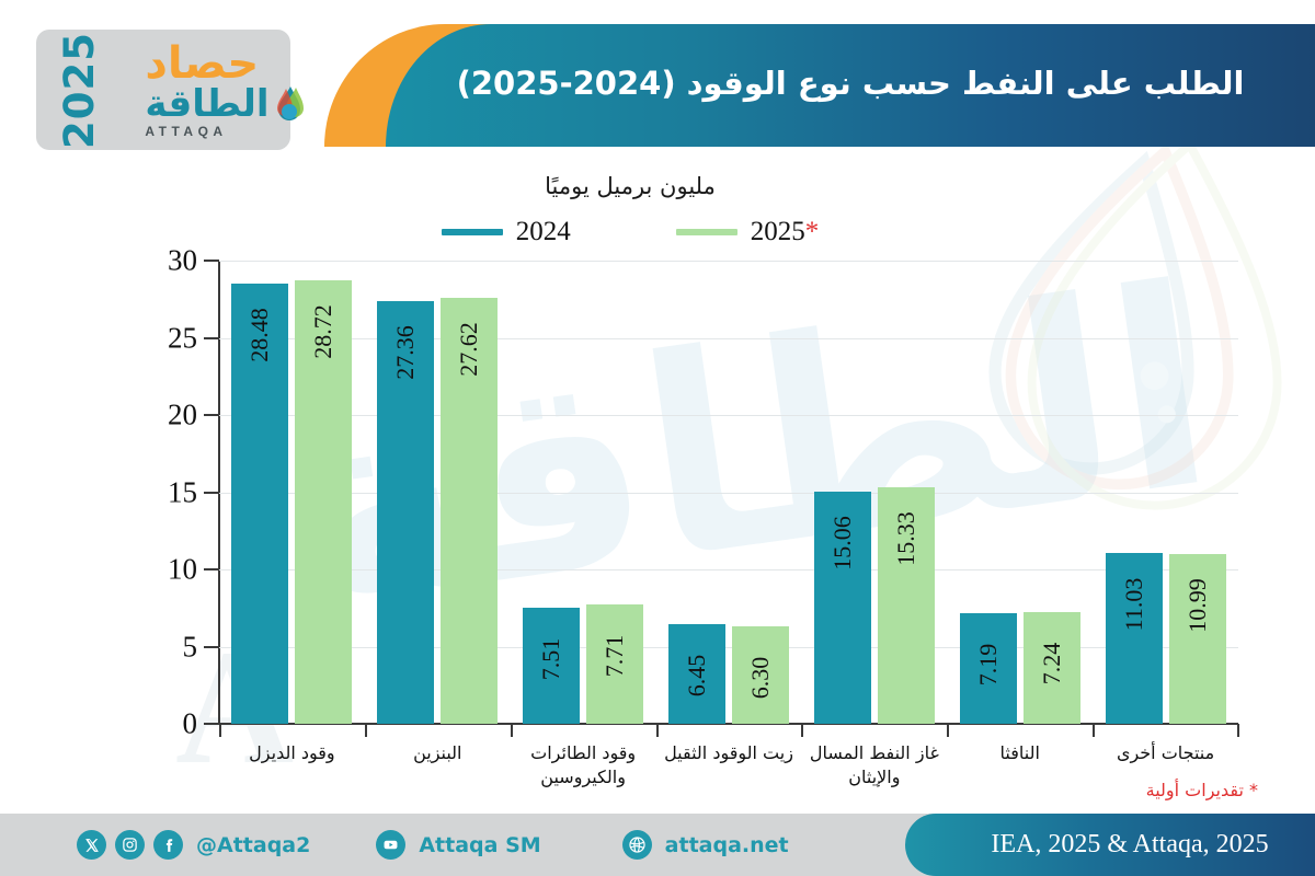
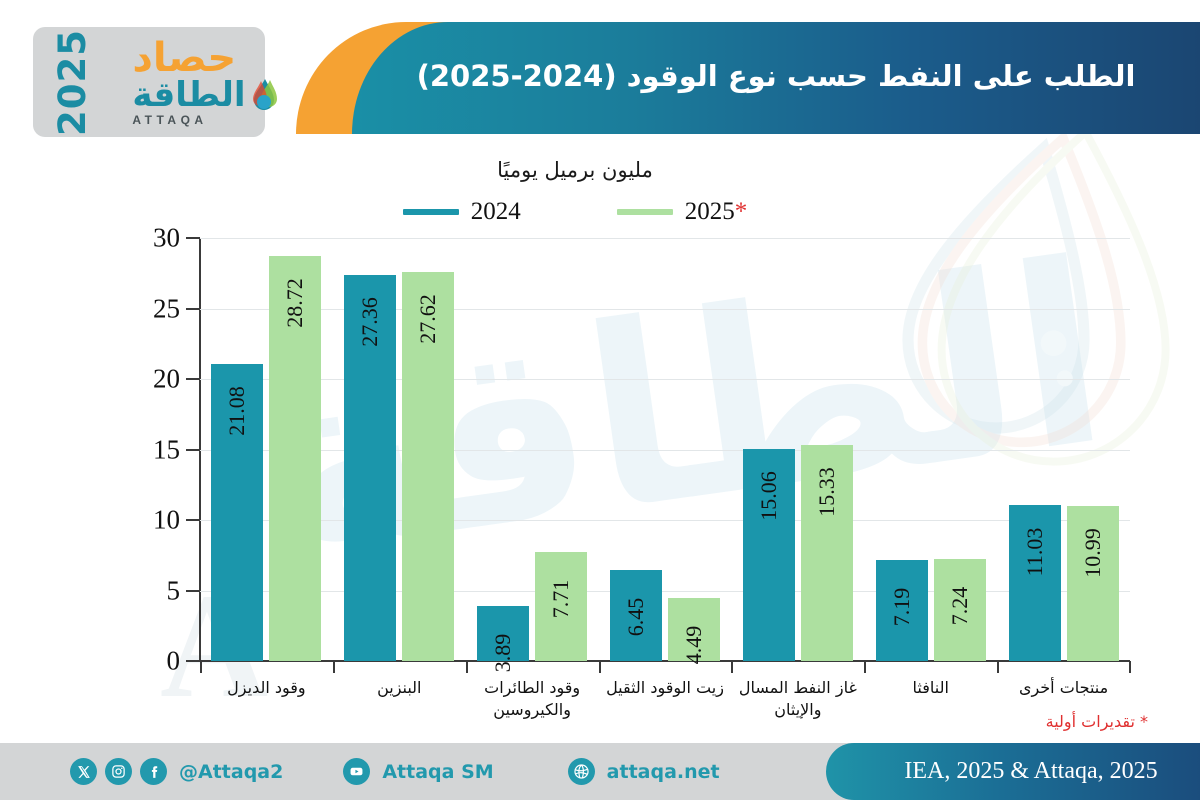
2024/وقود الديزل: 28.48 -> 21.08
2024/وقود الطائرات والكيروسين: 7.51 -> 3.89
2025*/زيت الوقود الثقيل: 6.30 -> 4.49
